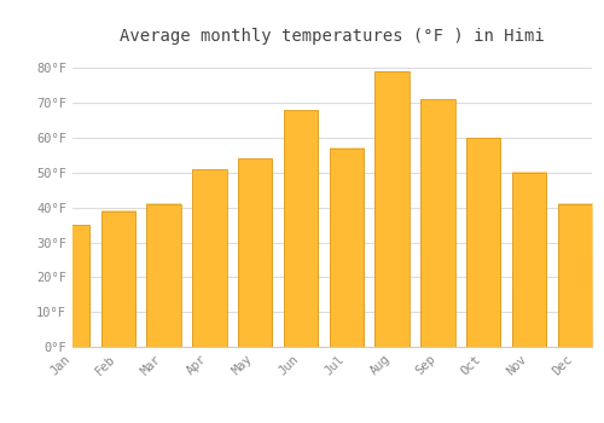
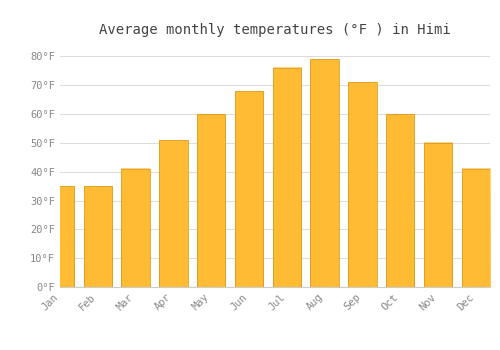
Feb: 39°F -> 35°F
May: 54°F -> 60°F
Jul: 57°F -> 76°F
